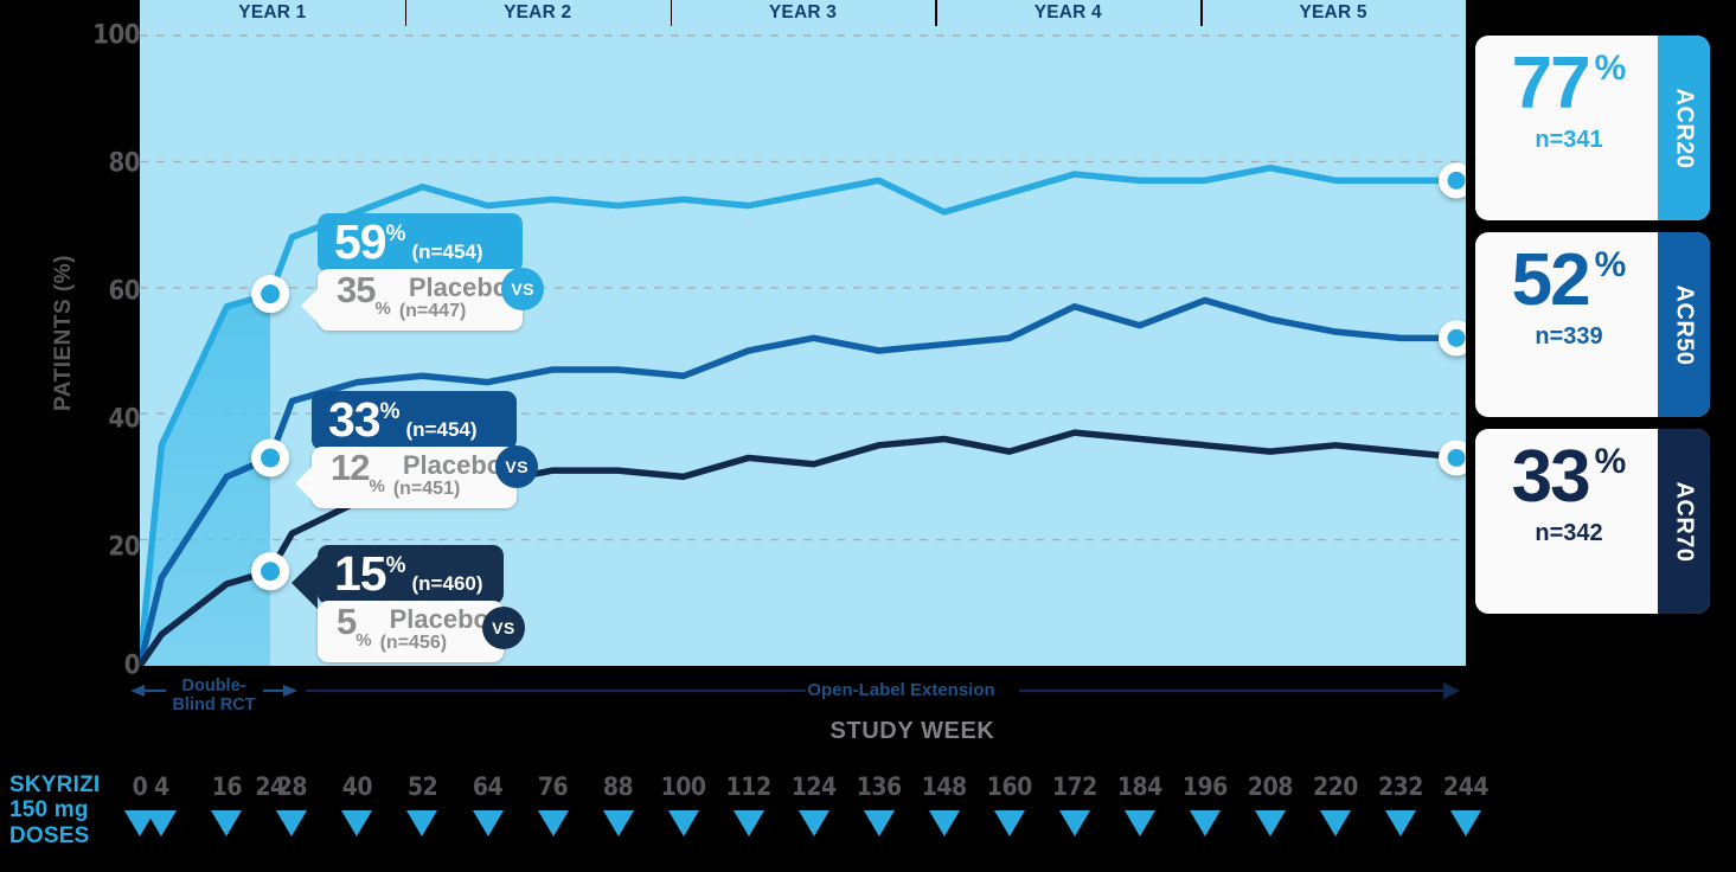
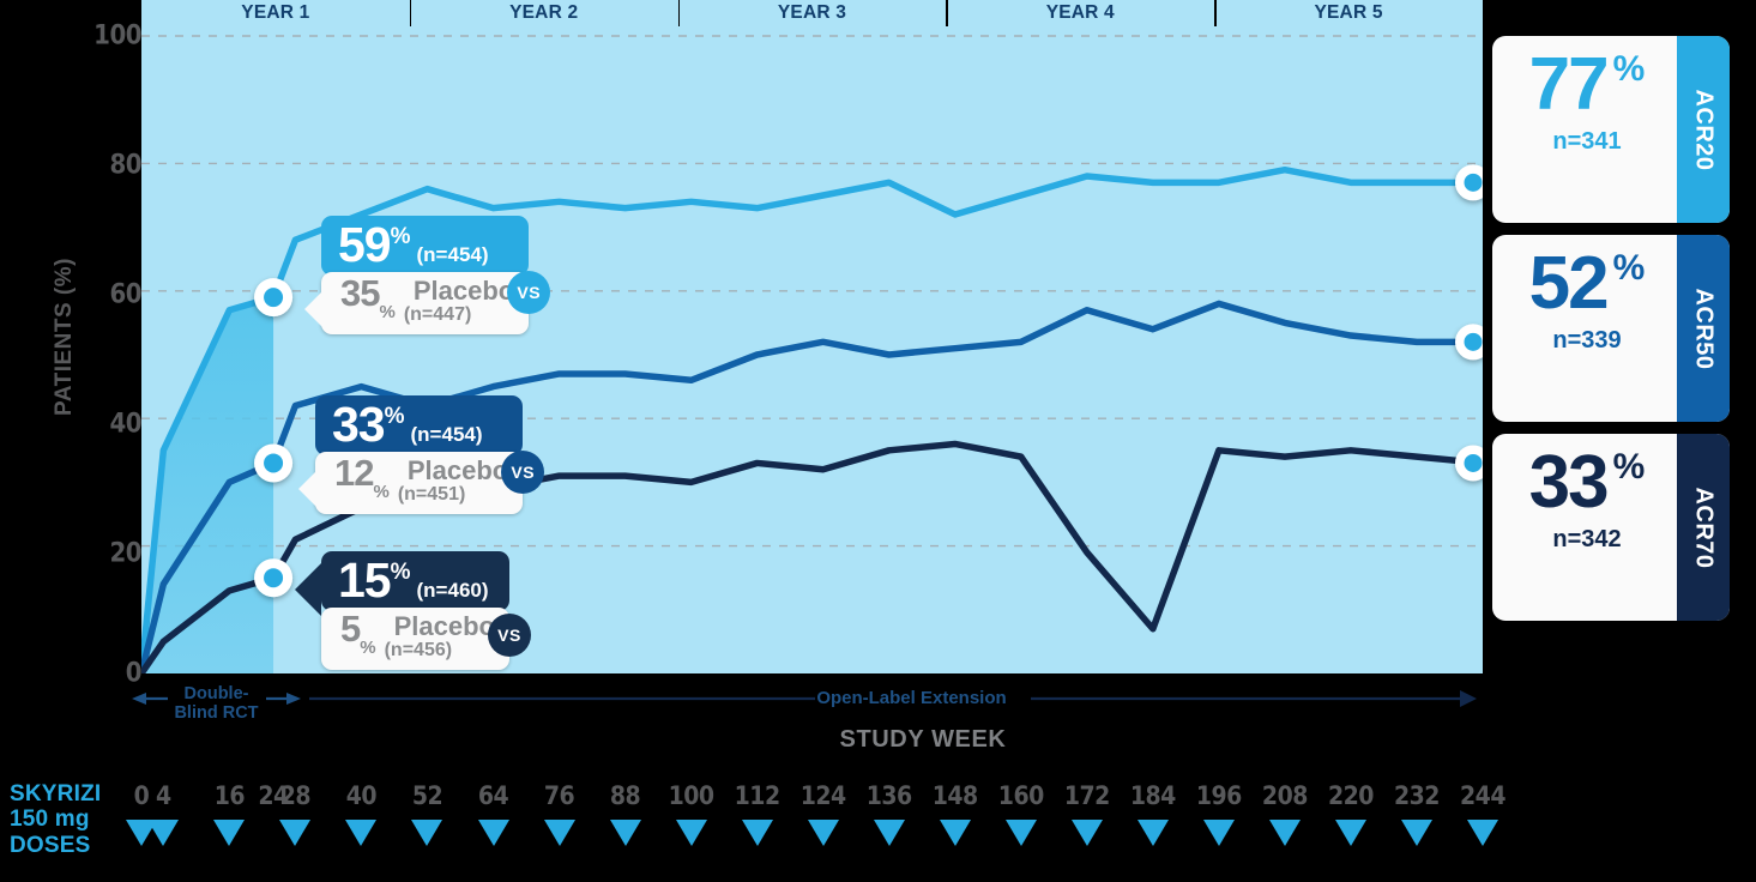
ACR50/52: 46 -> 42
ACR70/172: 37 -> 19
ACR70/184: 36 -> 7
